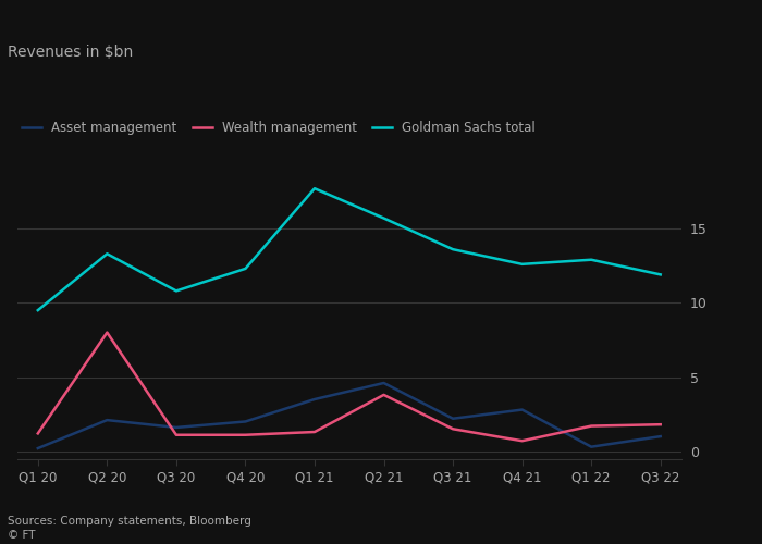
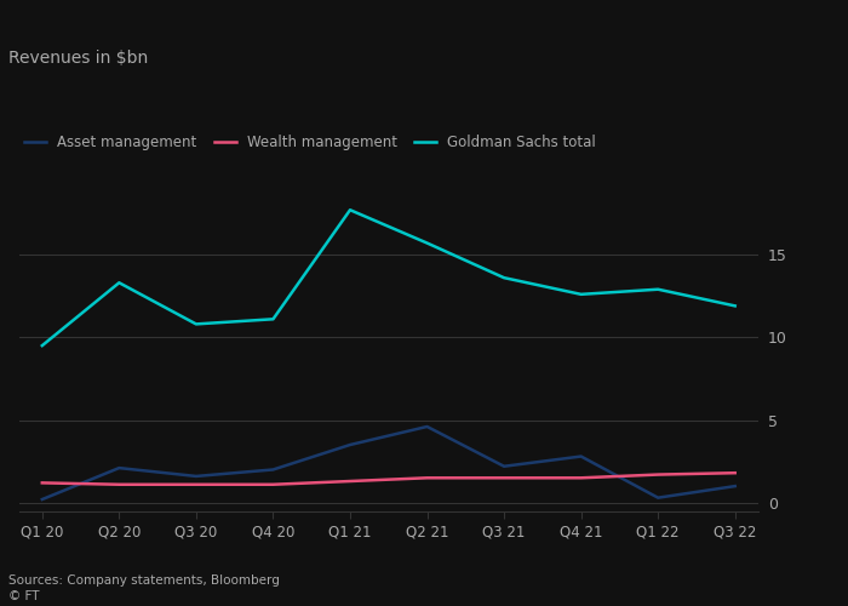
Wealth management/Q2 20: 8.0 -> 1.1
Goldman Sachs total/Q4 20: 12.3 -> 11.1
Wealth management/Q2 21: 3.8 -> 1.5
Wealth management/Q4 21: 0.7 -> 1.5
